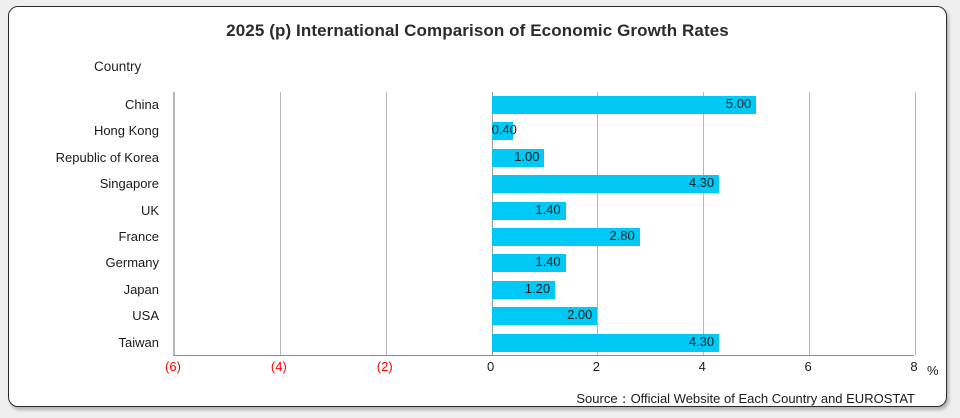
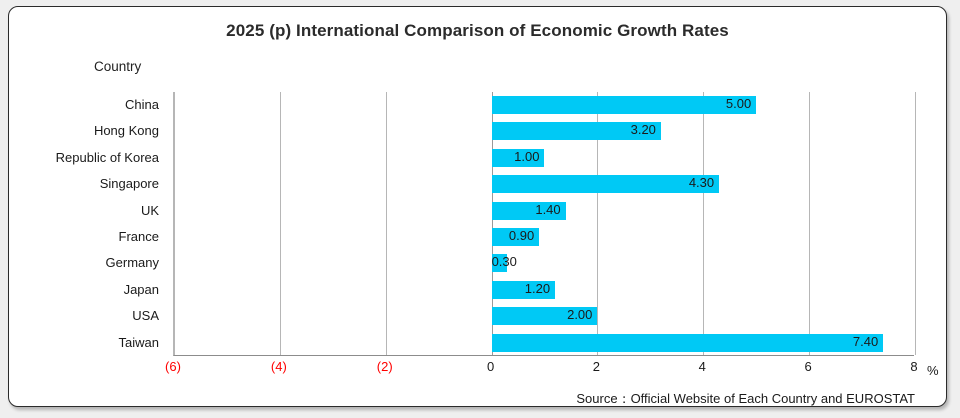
Hong Kong: 0.40 -> 3.20
France: 2.80 -> 0.90
Germany: 1.40 -> 0.30
Taiwan: 4.30 -> 7.40
